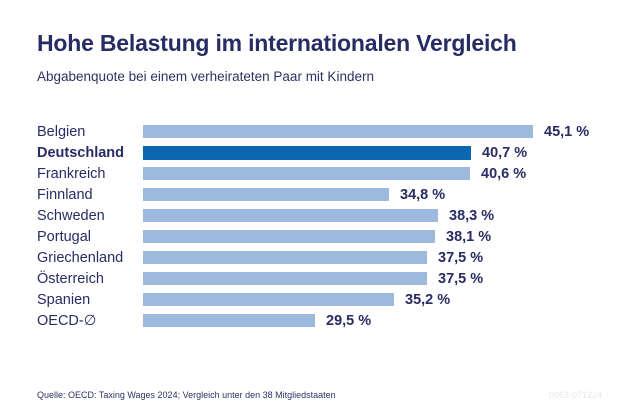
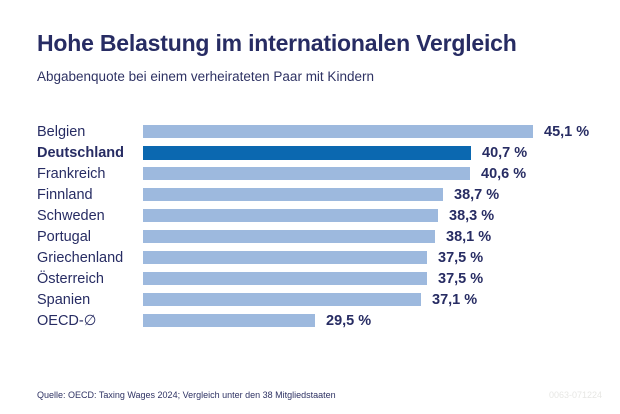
Finnland: 34,8 -> 38,7
Spanien: 35,2 -> 37,1
